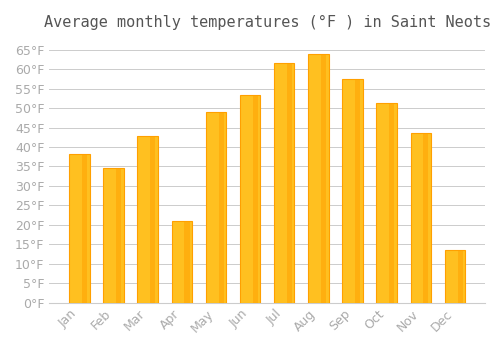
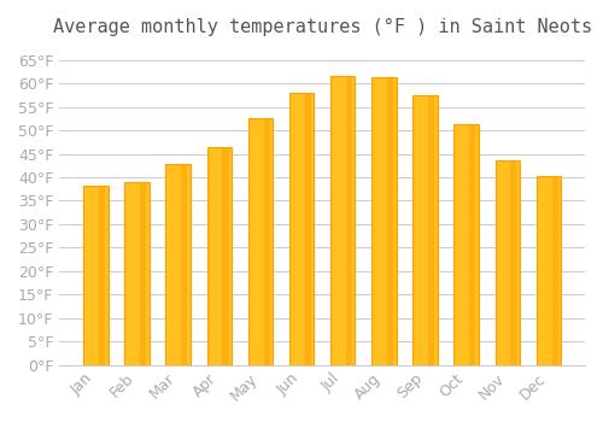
Feb: 34.5°F -> 39.0°F
Apr: 21.0°F -> 46.4°F
May: 49.0°F -> 52.7°F
Jun: 53.5°F -> 58.1°F
Aug: 64.0°F -> 61.3°F
Dec: 13.5°F -> 40.3°F
